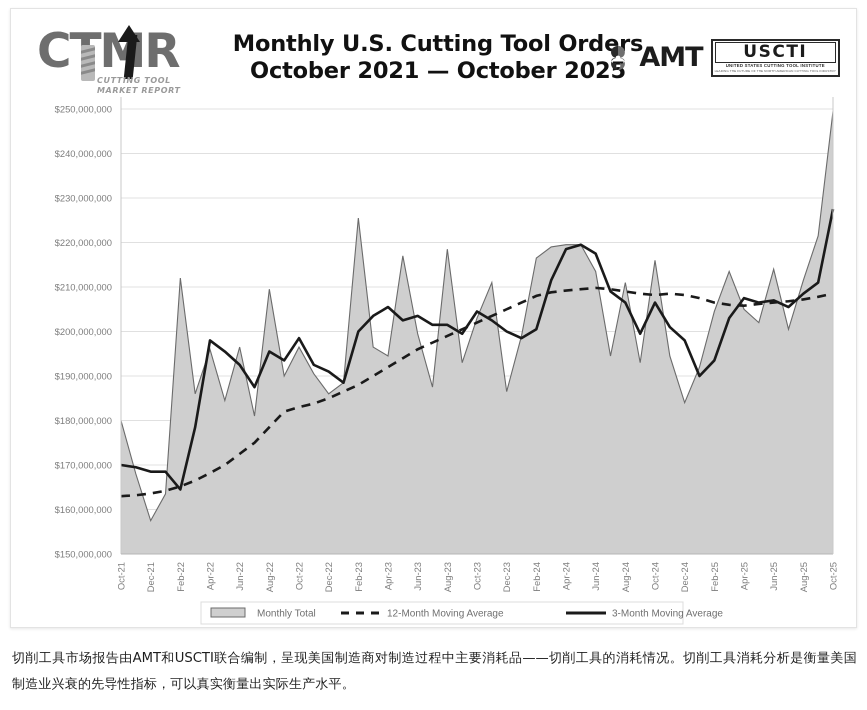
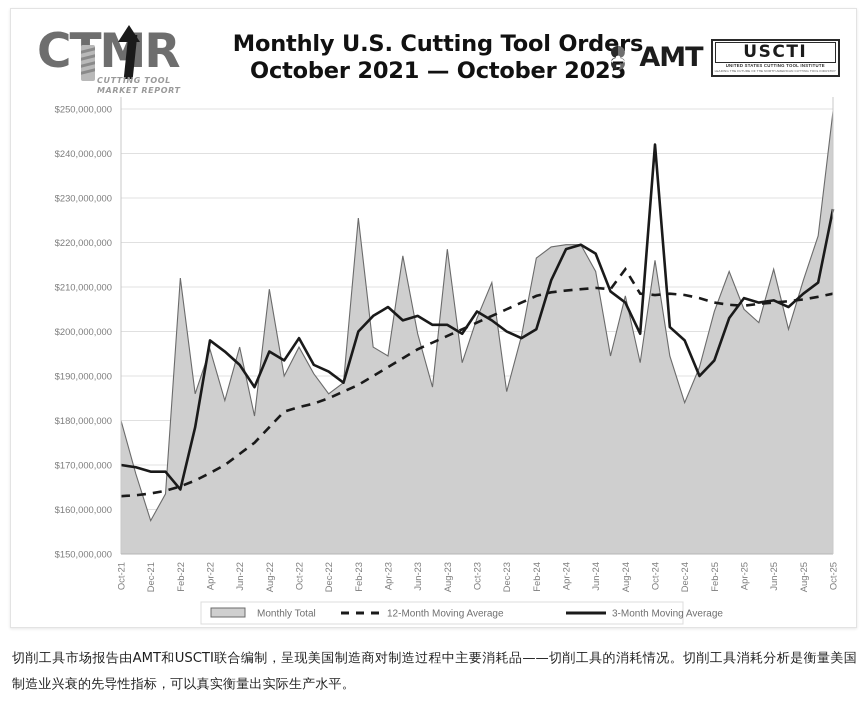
Monthly Total/Aug-24: $211000000 -> $208000000
12-Month Moving Average/Aug-24: $209000000 -> $214000000
3-Month Moving Average/Oct-24: $206000000 -> $242000000
